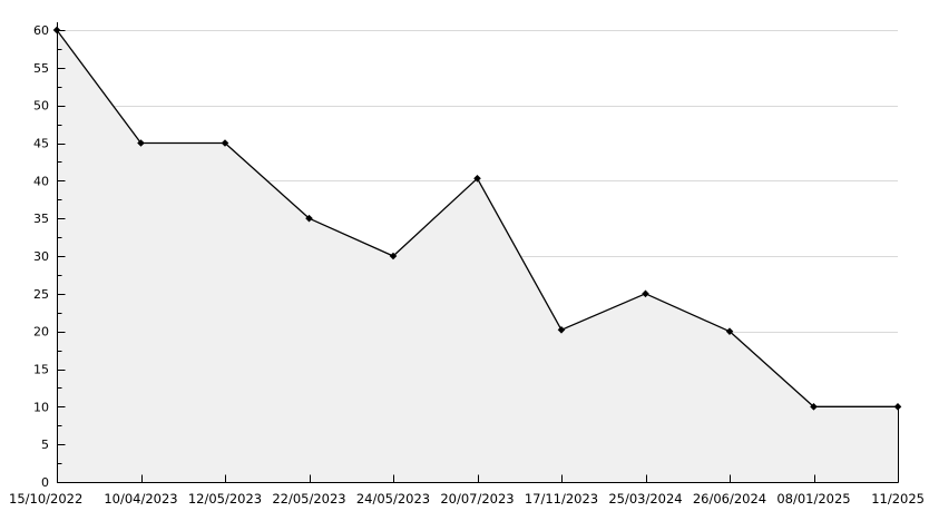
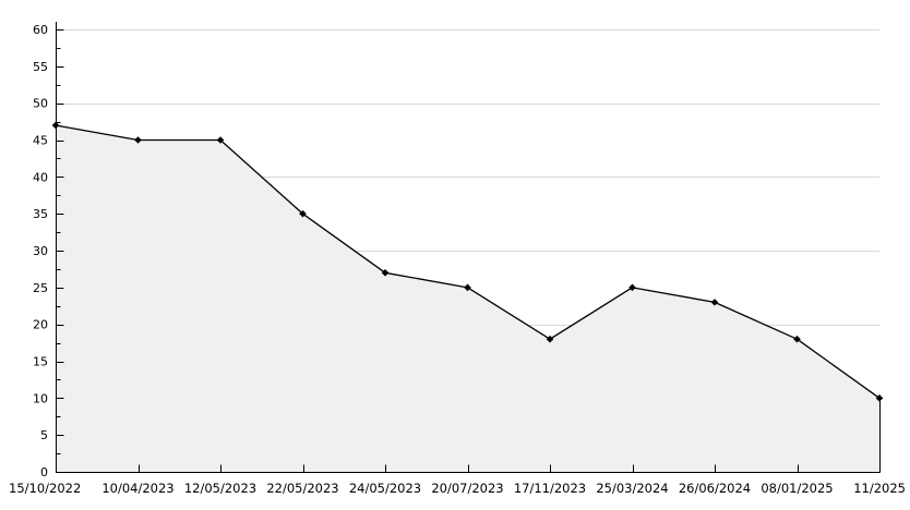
15/10/2022: 60 -> 47
24/05/2023: 30 -> 27
20/07/2023: 40 -> 25
17/11/2023: 20 -> 18
26/06/2024: 20 -> 23
08/01/2025: 10 -> 18
